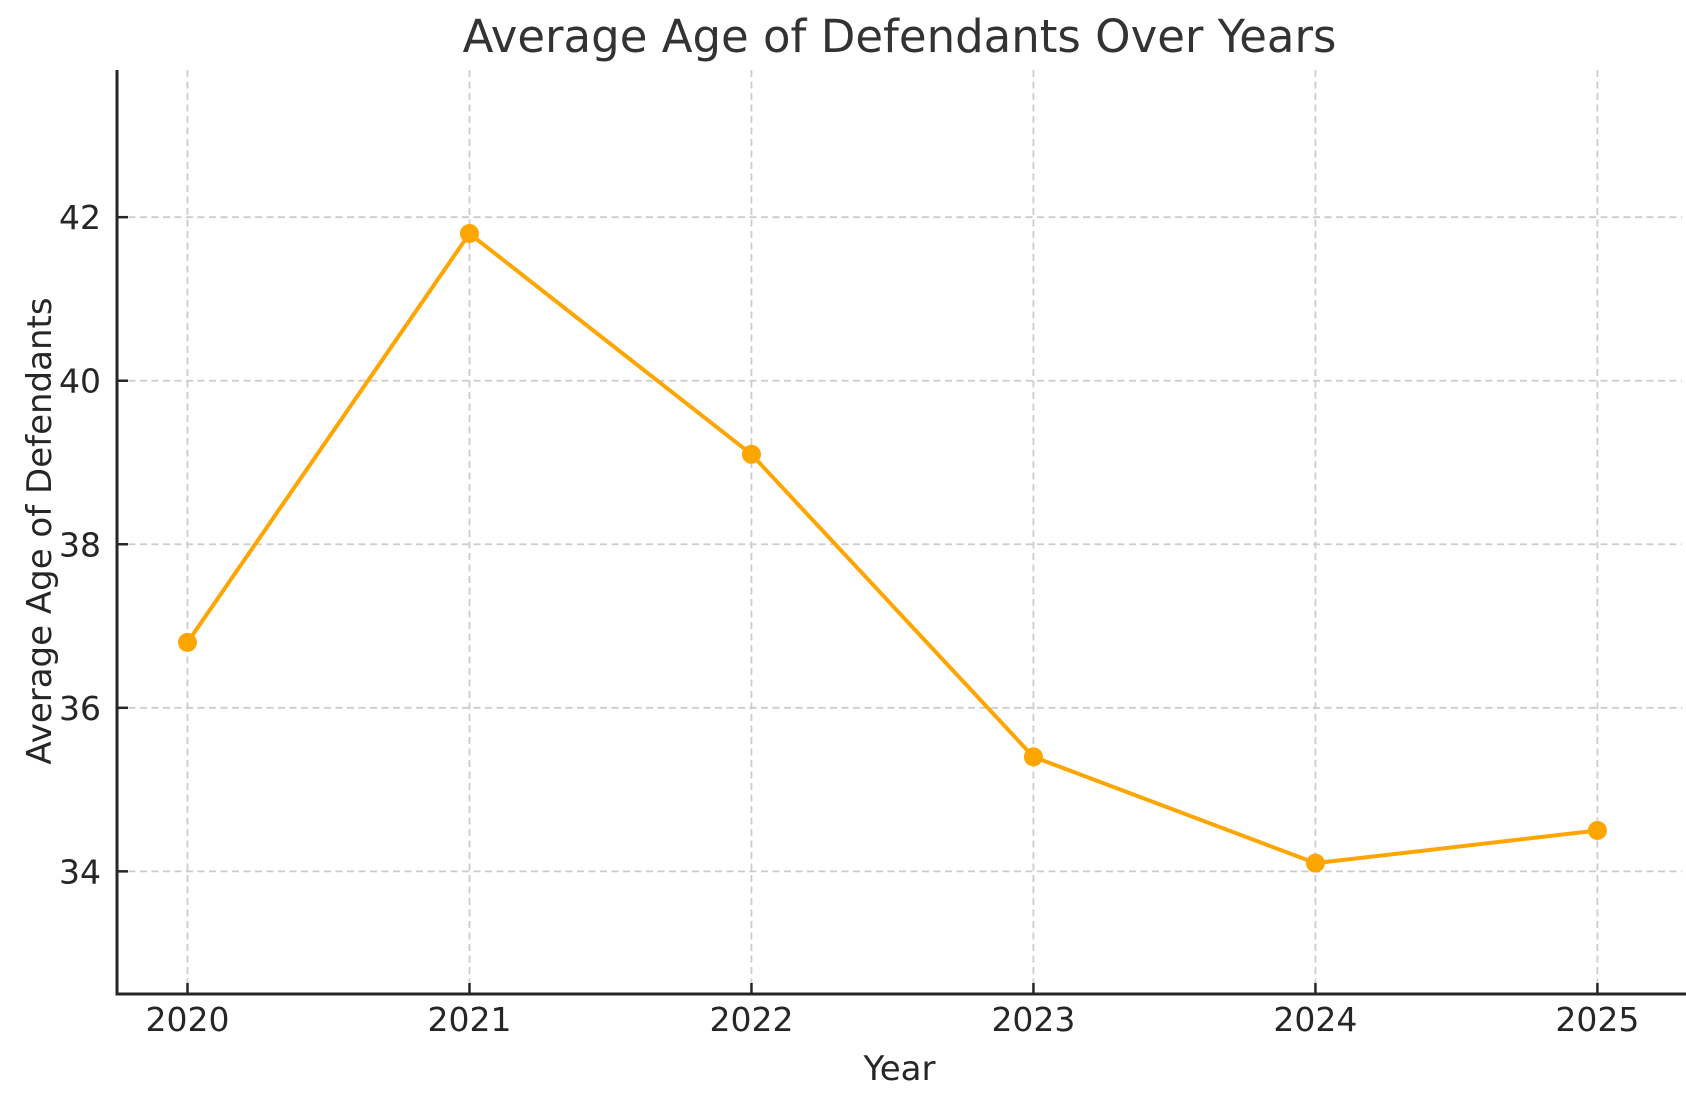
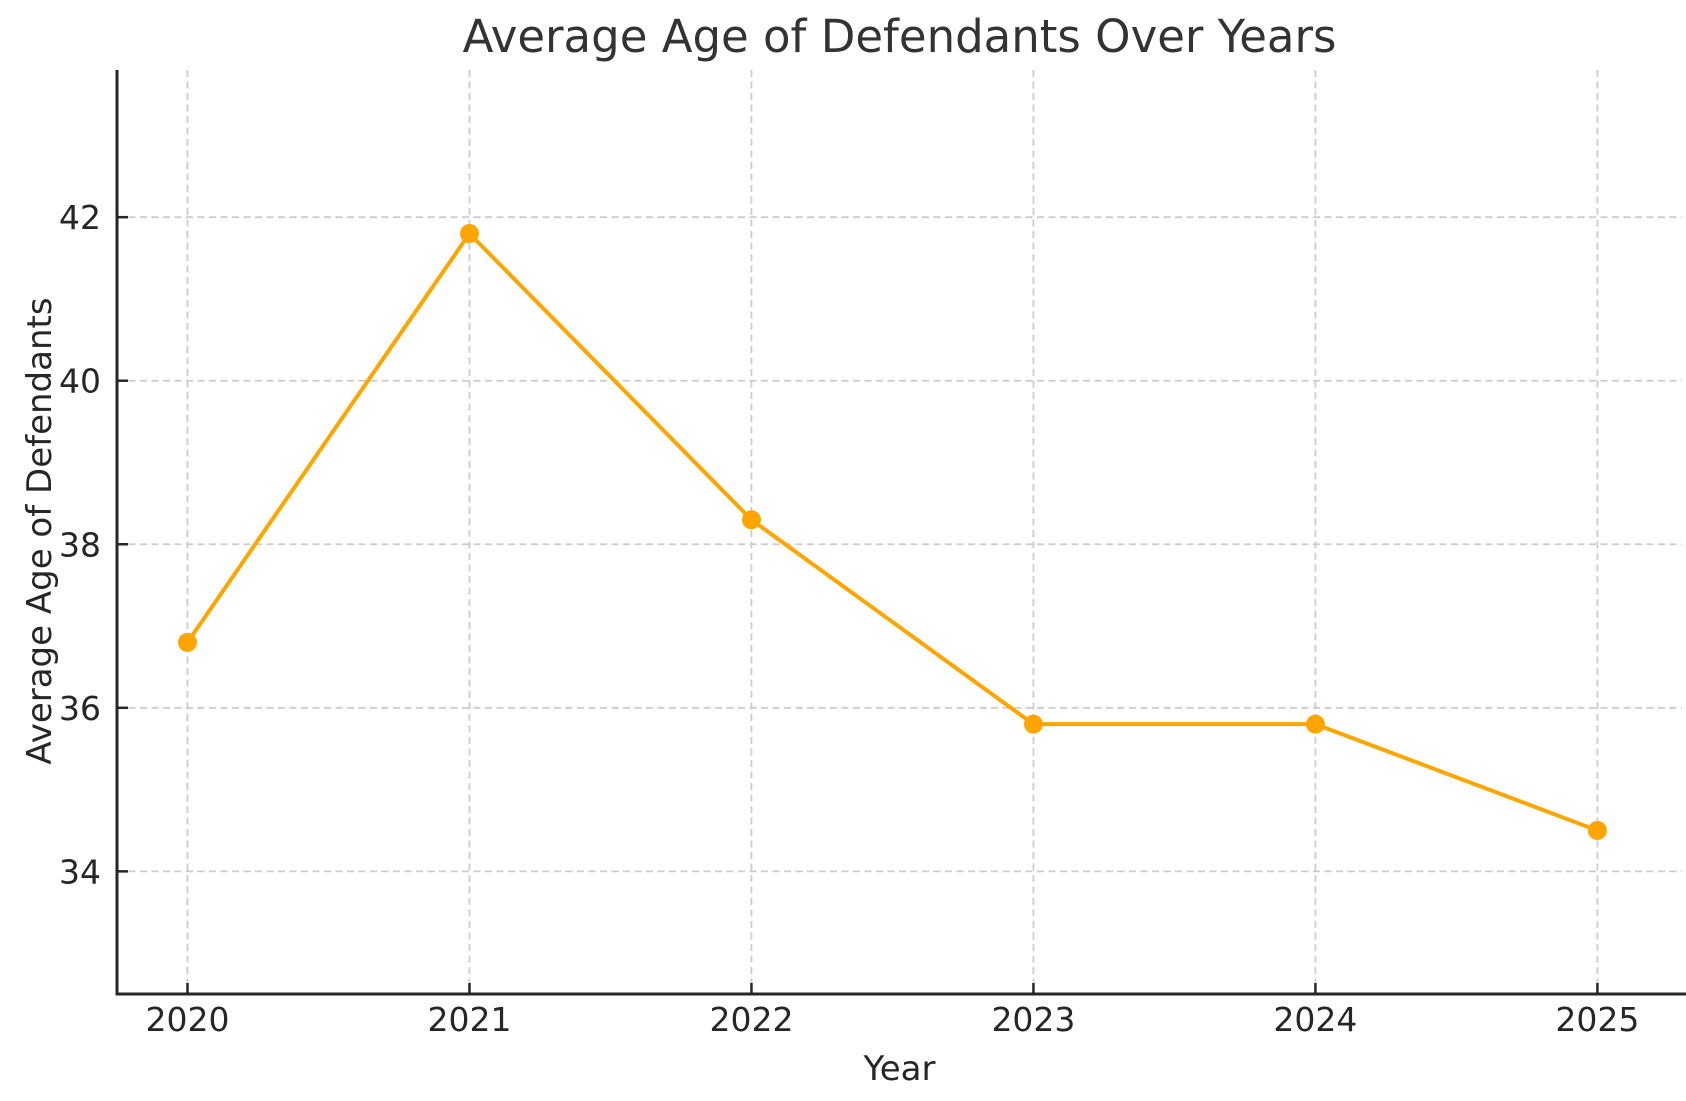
2022: 39.1 -> 38.3
2023: 35.4 -> 35.8
2024: 34.1 -> 35.8
